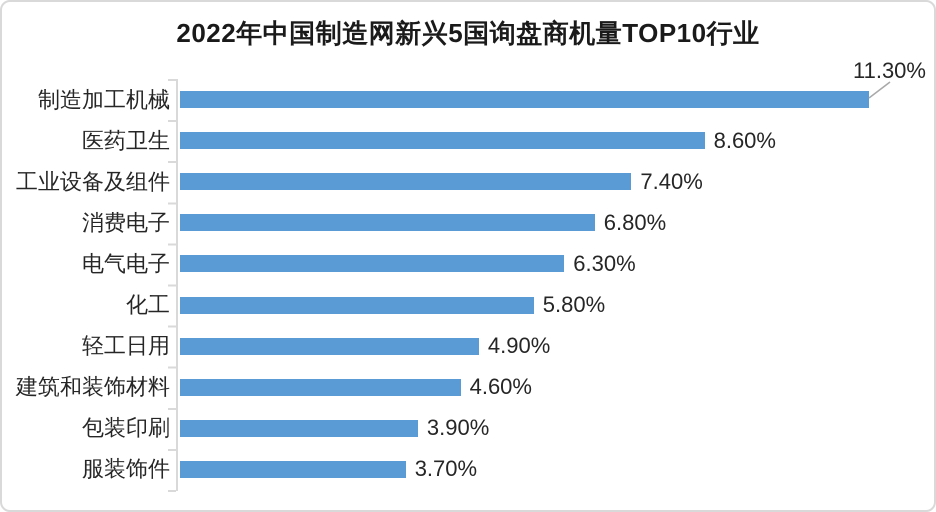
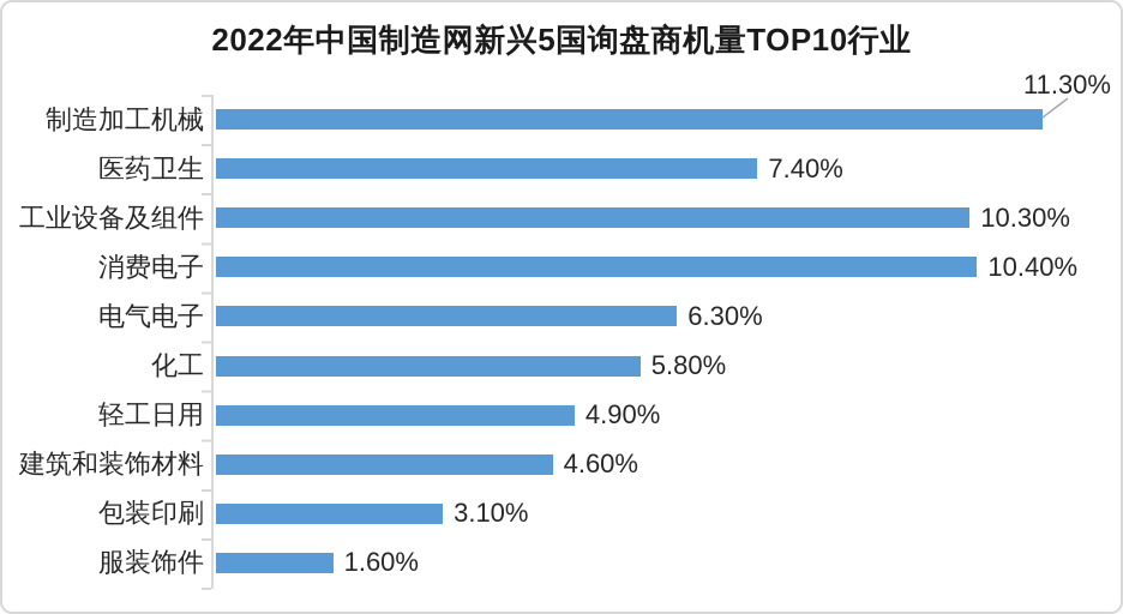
医药卫生: 8.60% -> 7.40%
工业设备及组件: 7.40% -> 10.30%
消费电子: 6.80% -> 10.40%
包装印刷: 3.90% -> 3.10%
服装饰件: 3.70% -> 1.60%
